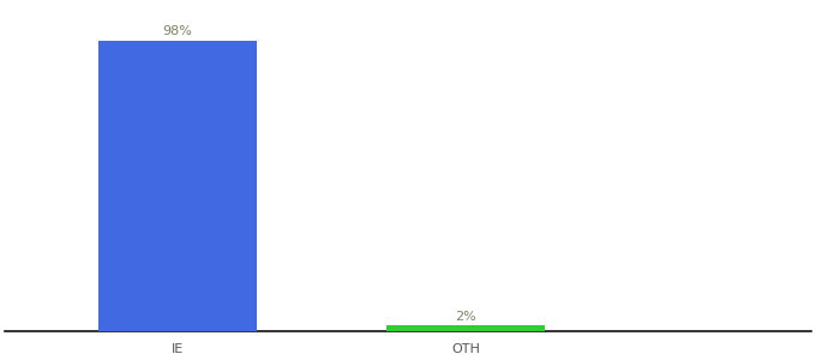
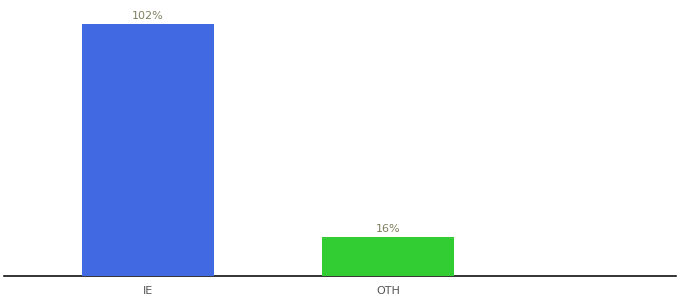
IE: 98% -> 102%
OTH: 2% -> 16%
